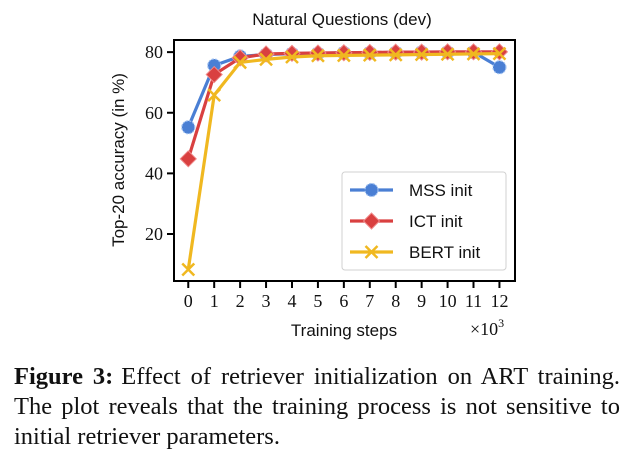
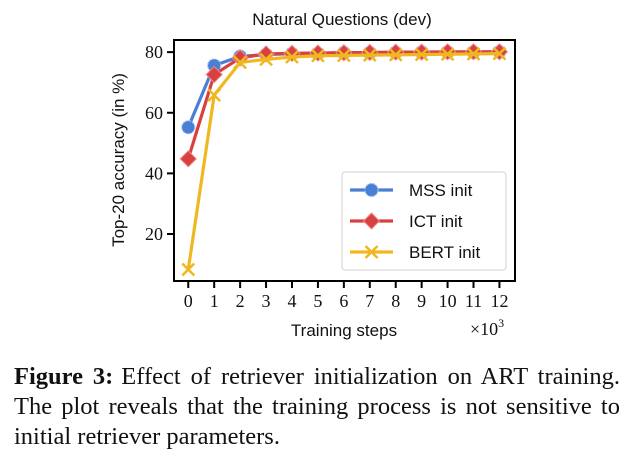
MSS init/12: 75 -> 80
